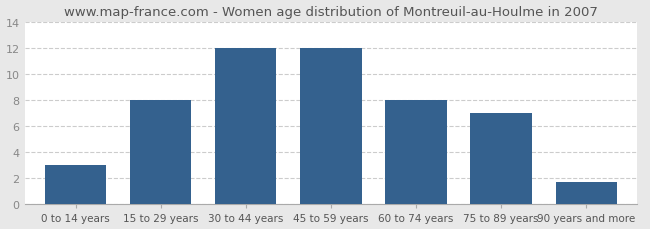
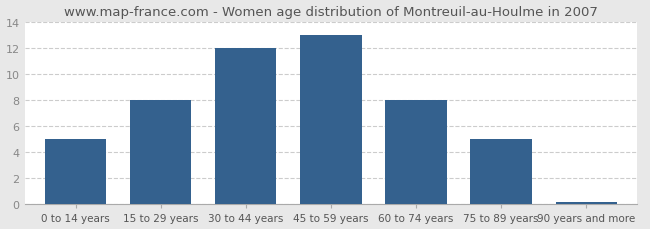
0 to 14 years: 3.0 -> 5.0
45 to 59 years: 12.0 -> 13.0
75 to 89 years: 7.0 -> 5.0
90 years and more: 1.7 -> 0.2
